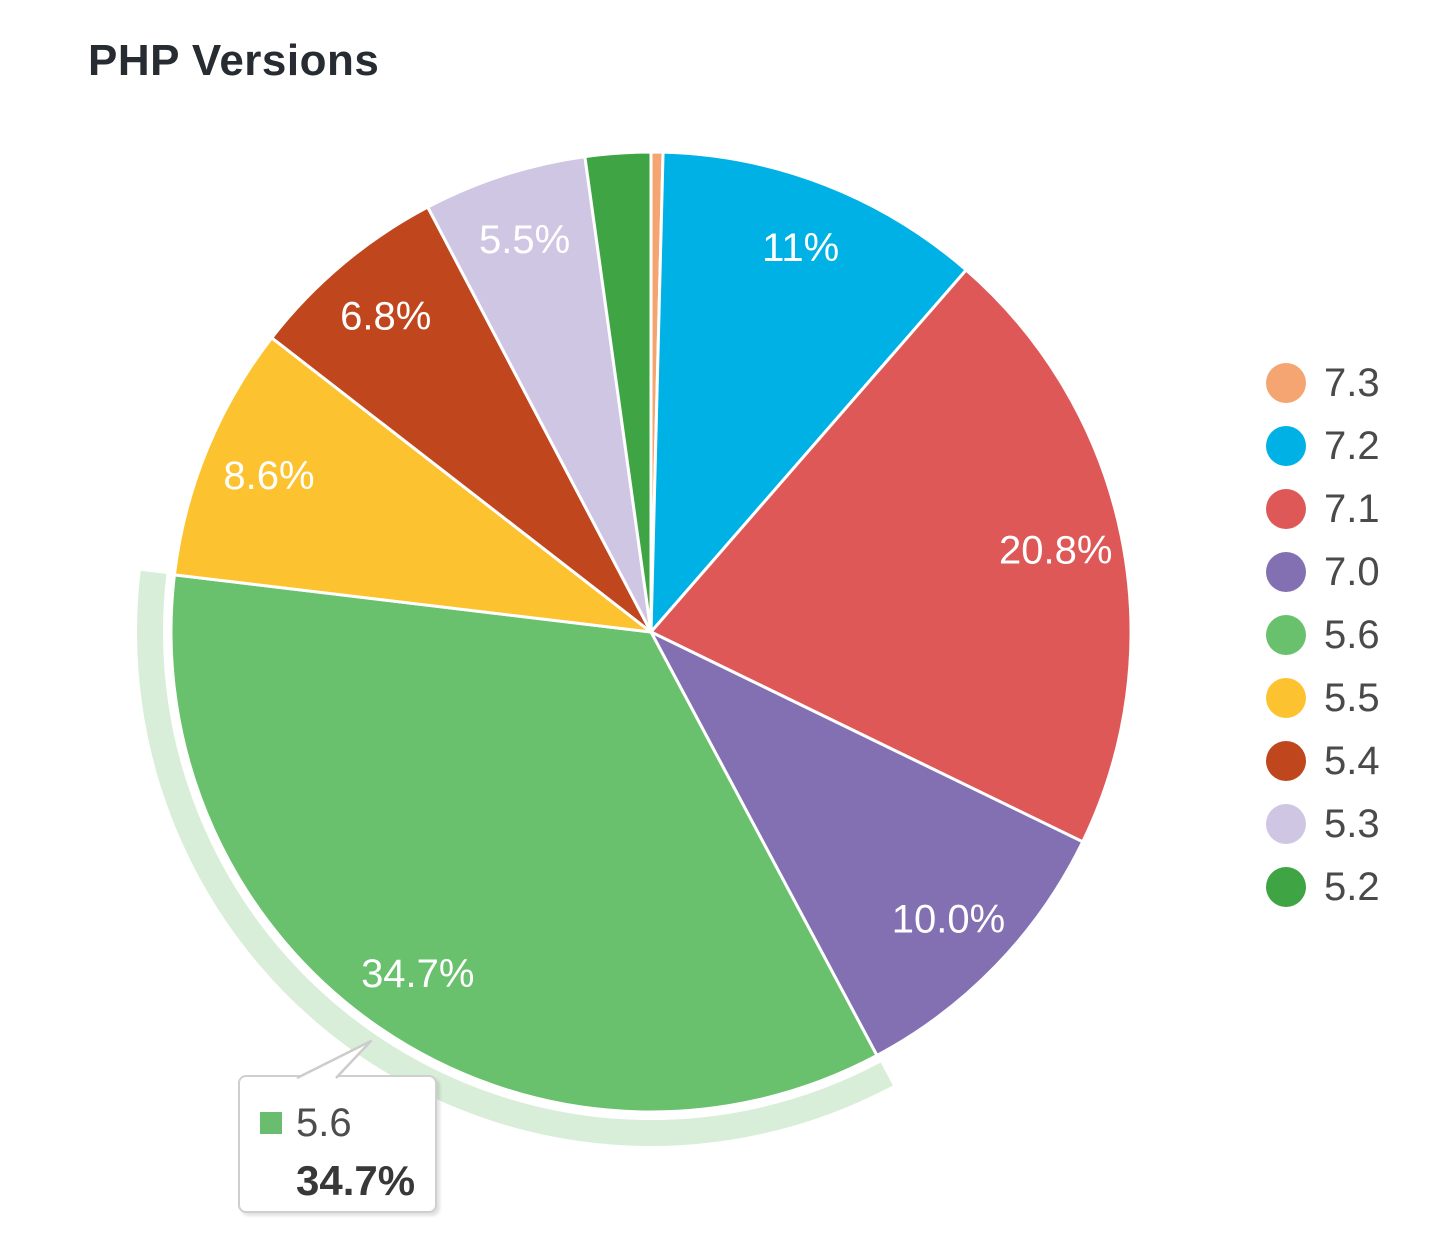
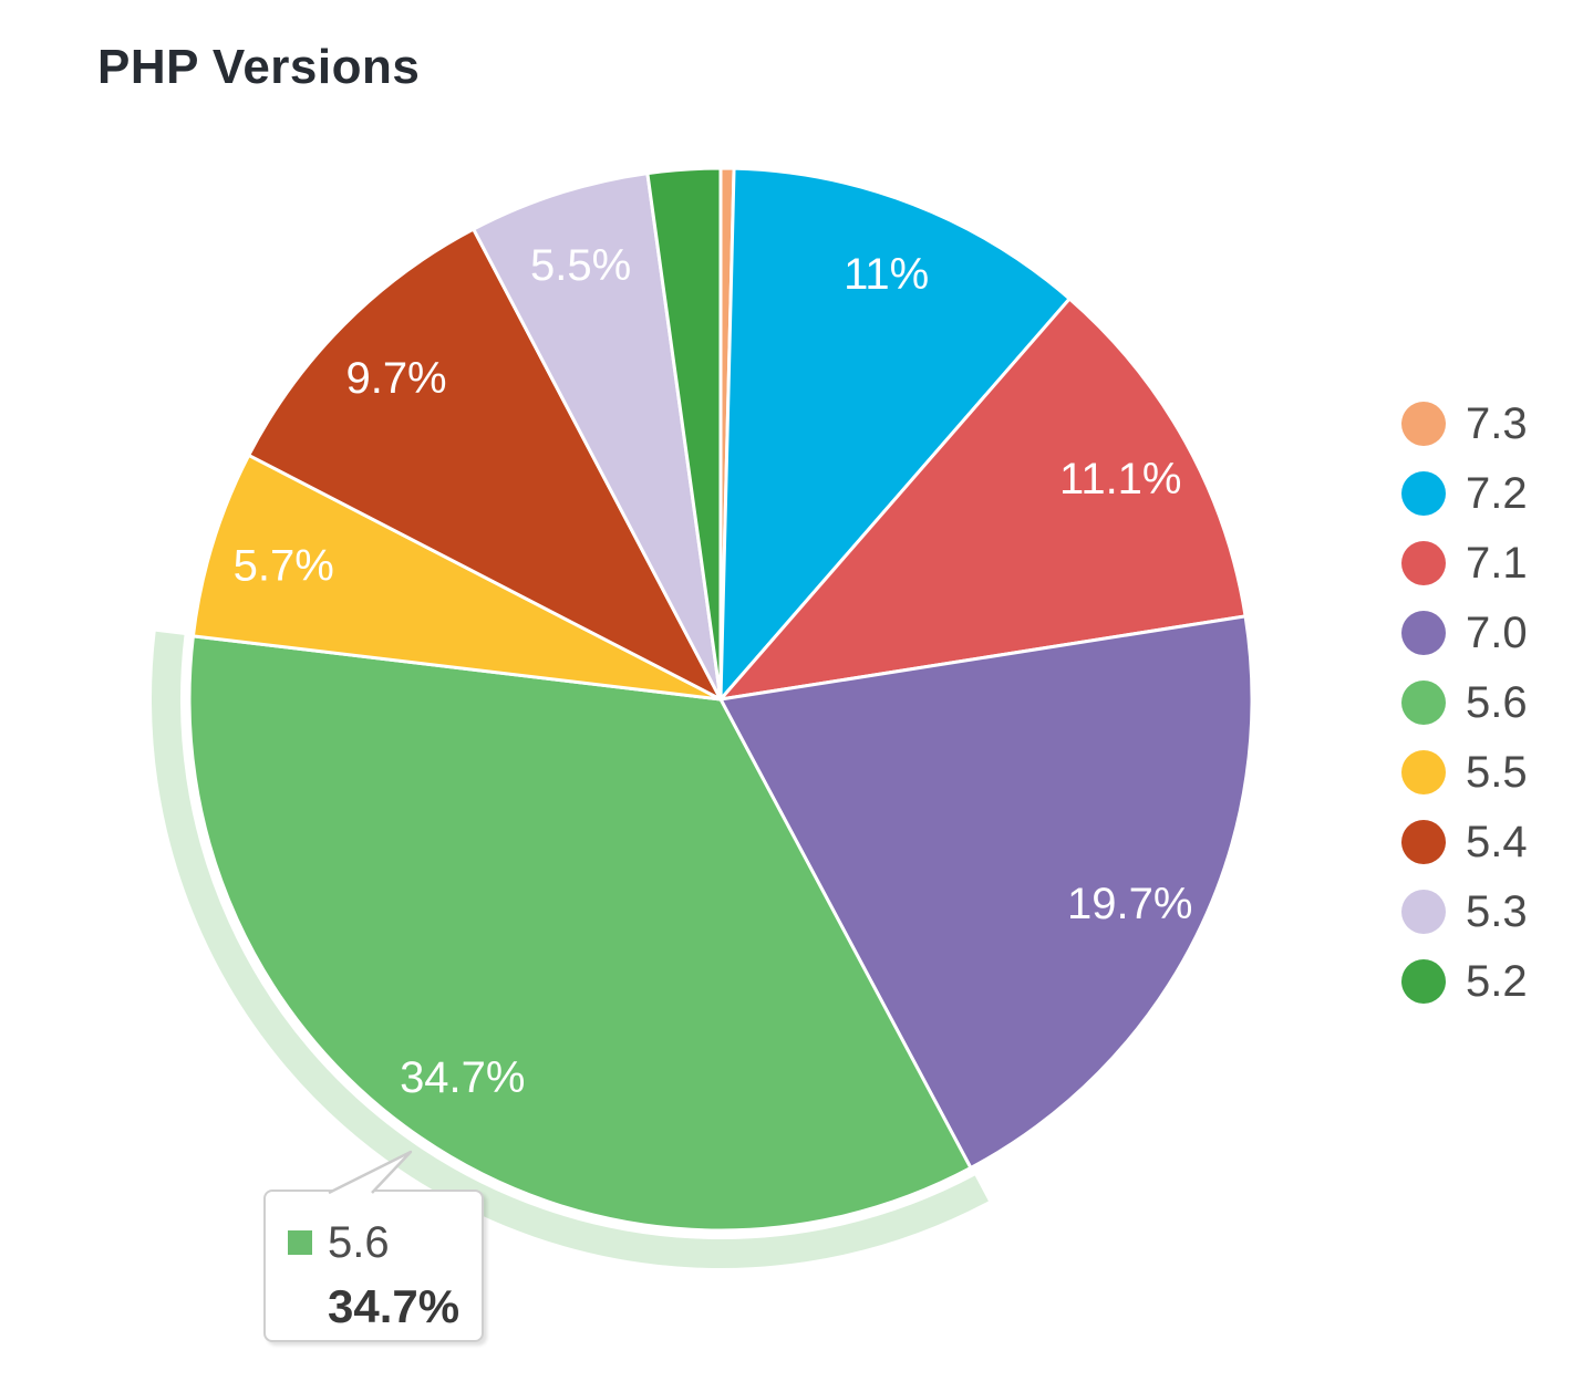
7.1: 20.8% -> 11.1%
7.0: 10.0% -> 19.7%
5.5: 8.6% -> 5.7%
5.4: 6.8% -> 9.7%
